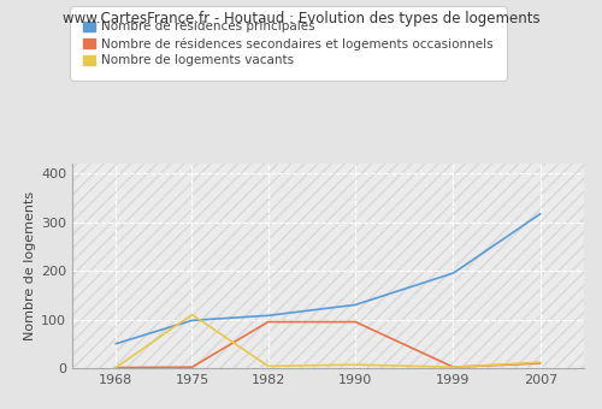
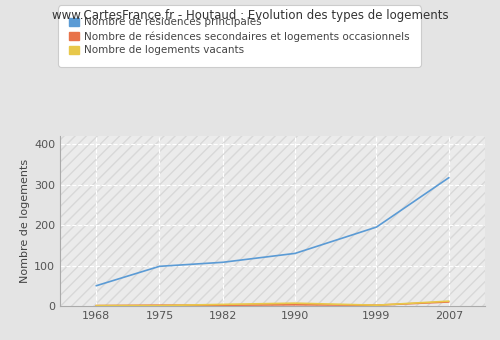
Nombre de logements vacants/1975: 110 -> 1
Nombre de résidences secondaires et logements occasionnels/1982: 95 -> 2
Nombre de résidences secondaires et logements occasionnels/1990: 95 -> 3
